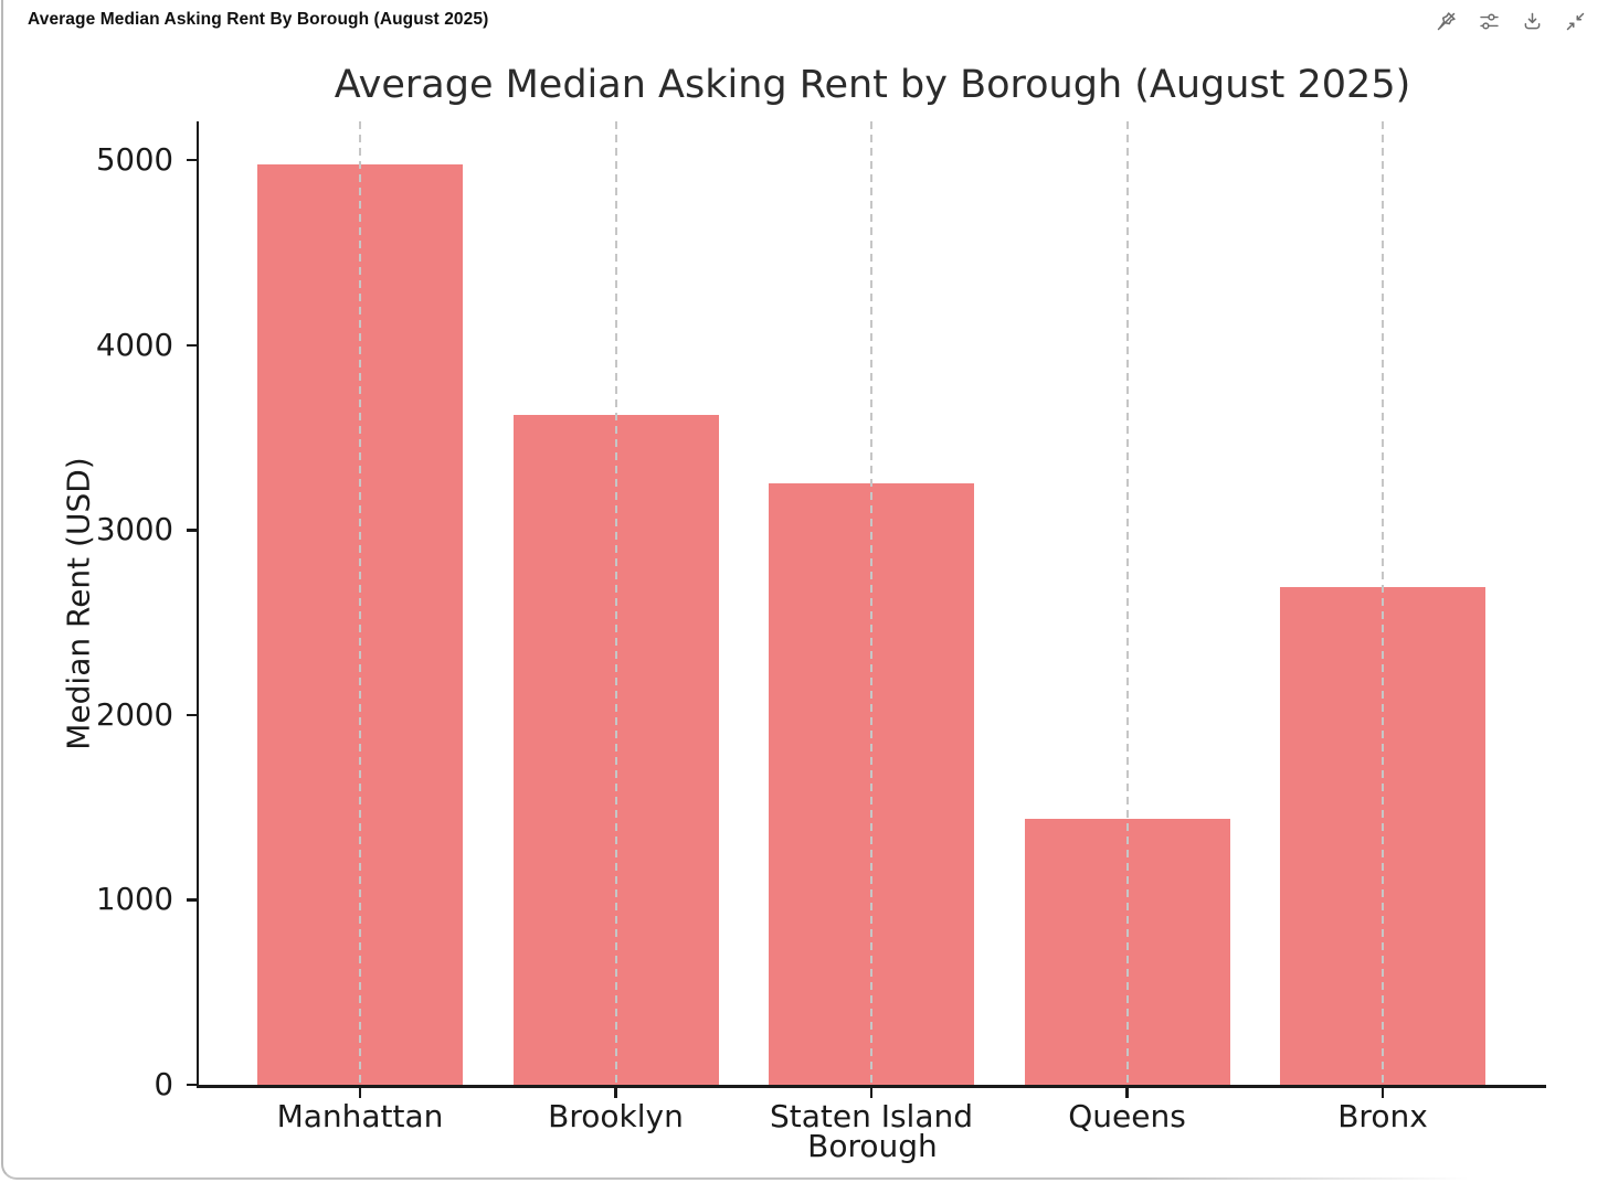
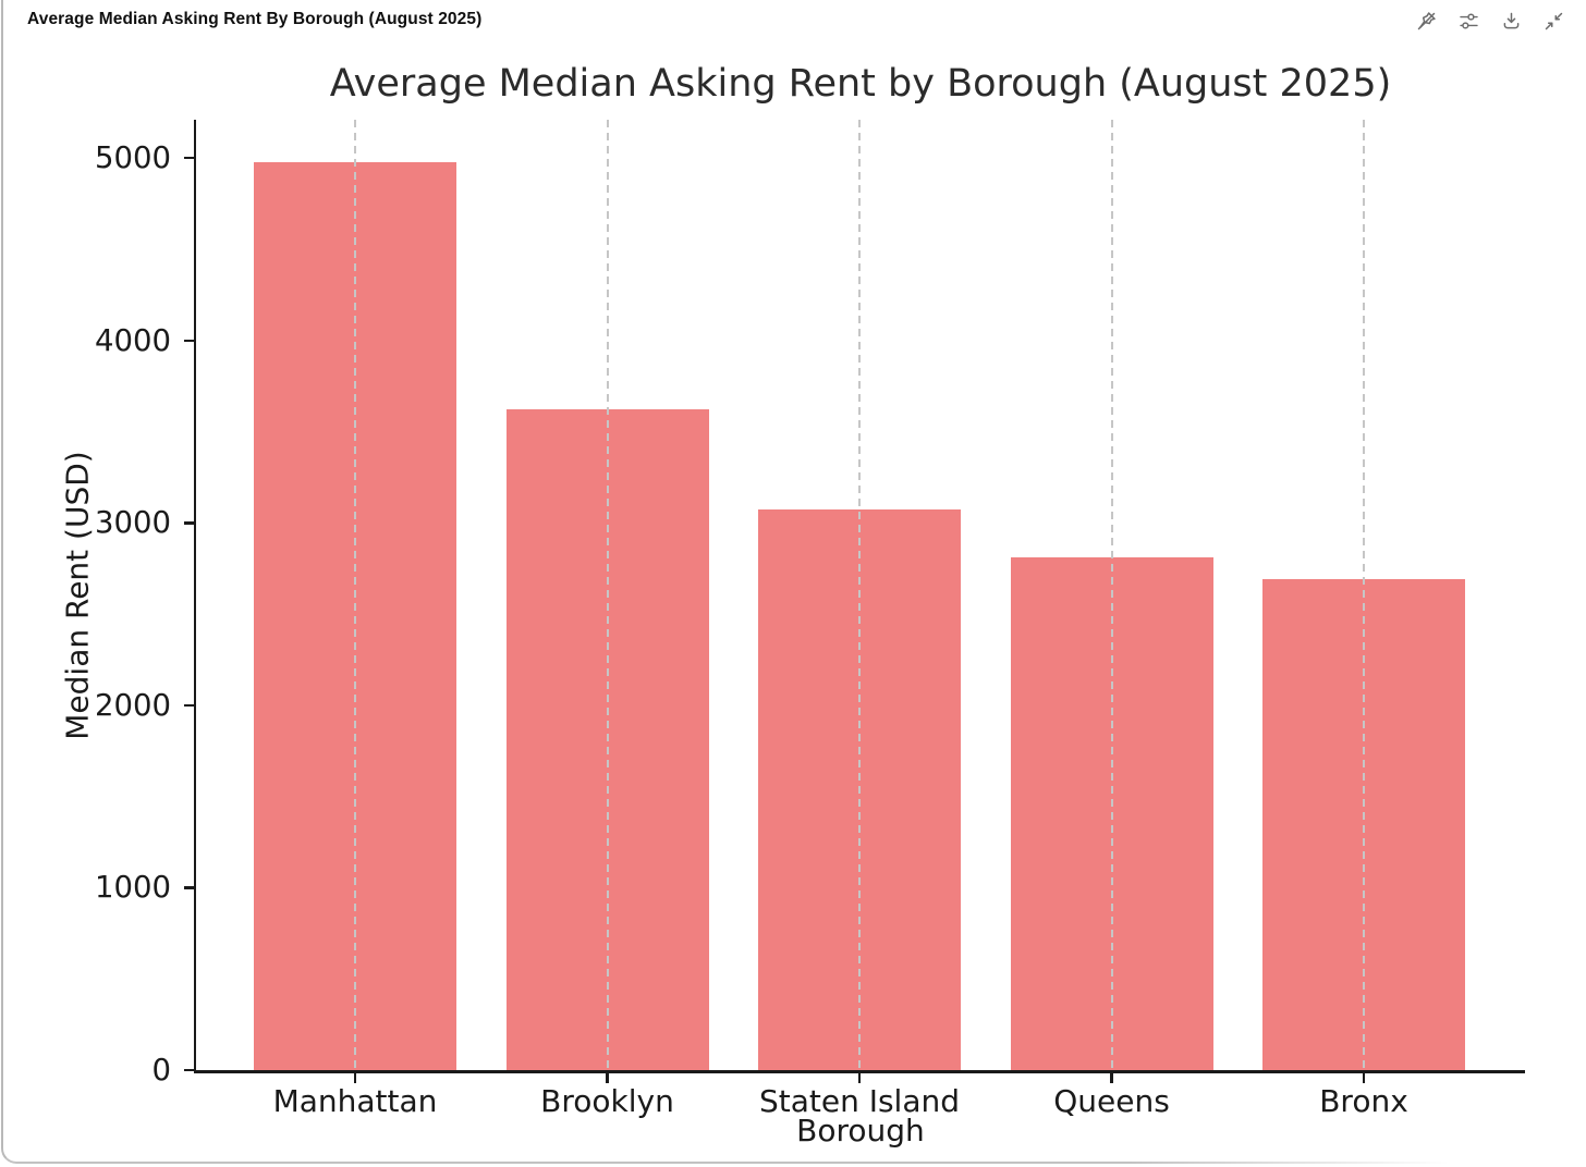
Staten Island: 3250 -> 3080
Queens: 1440 -> 2810
